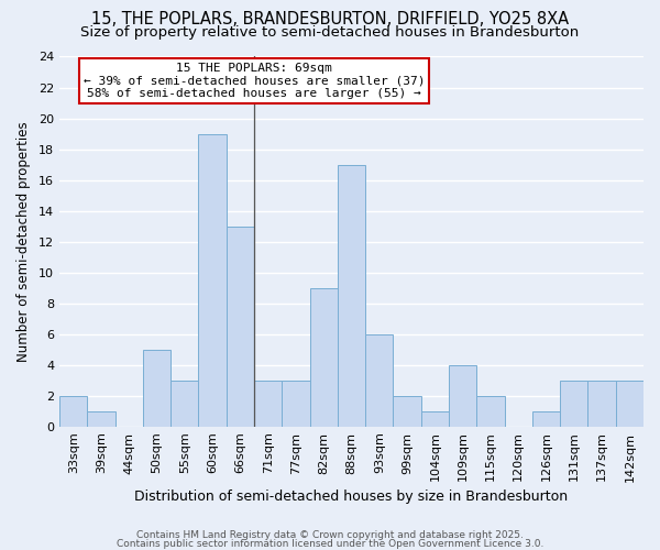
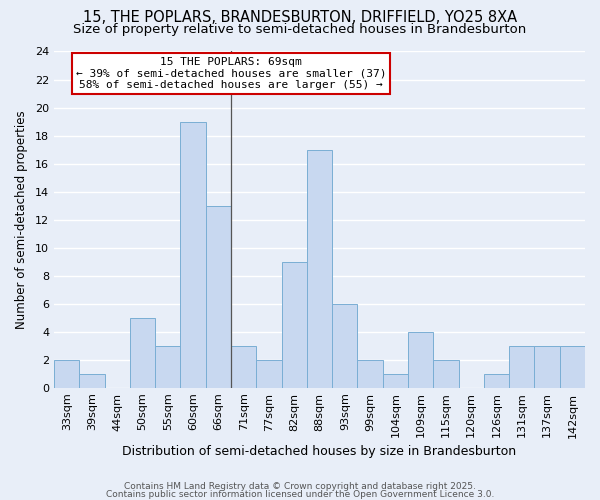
77sqm: 3 -> 2
